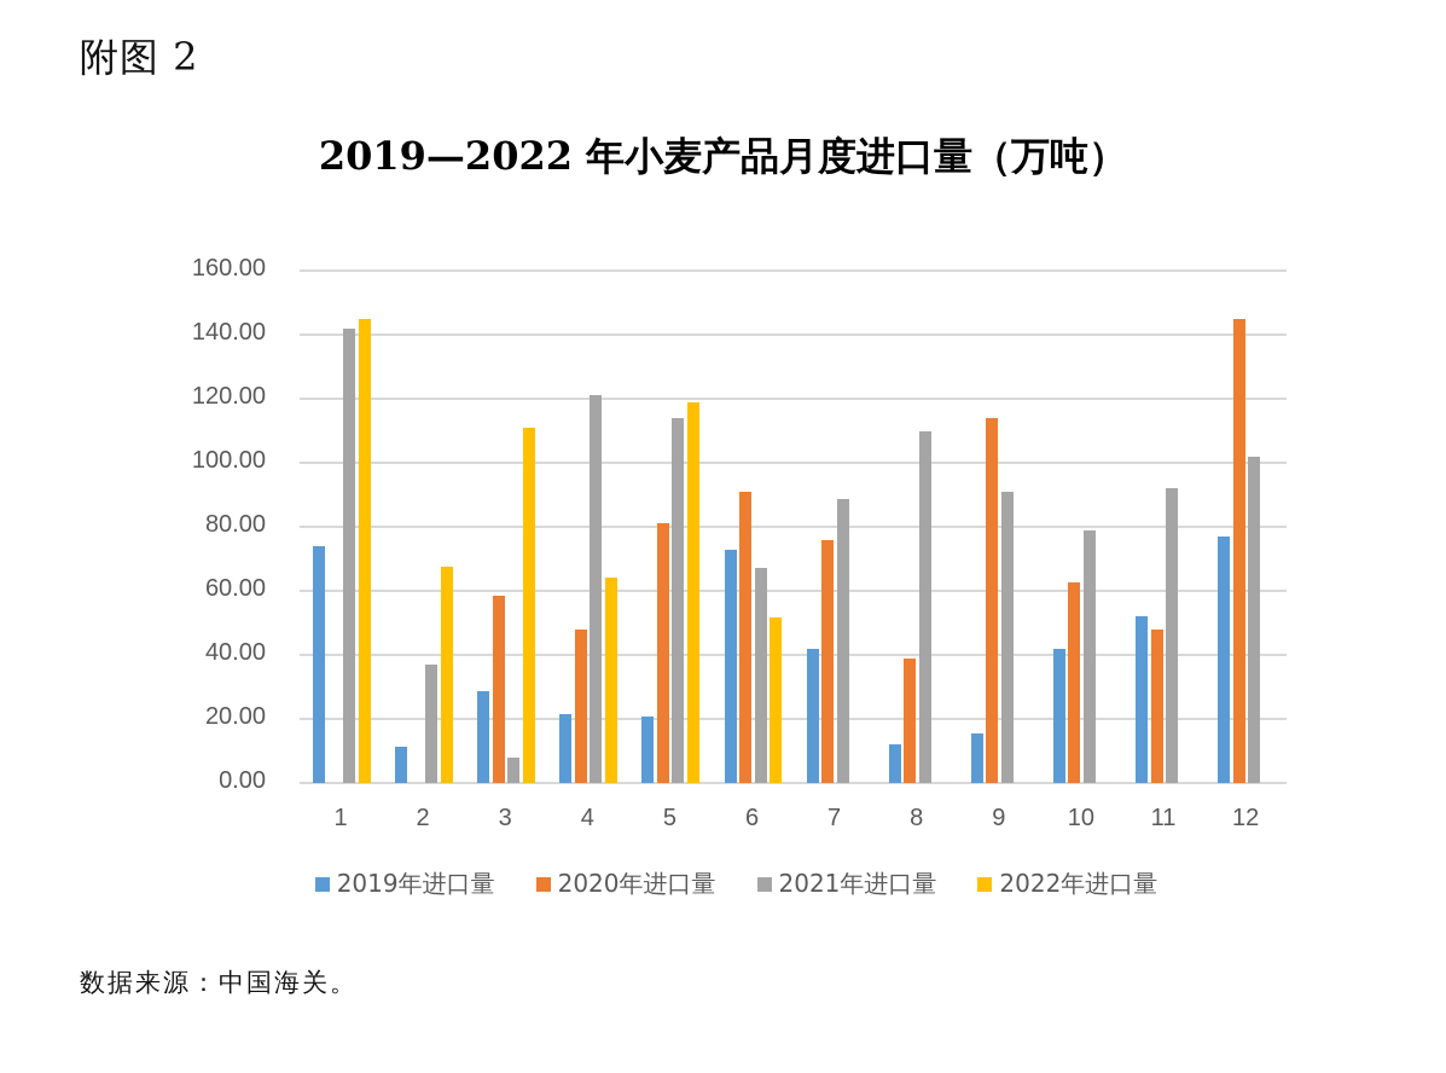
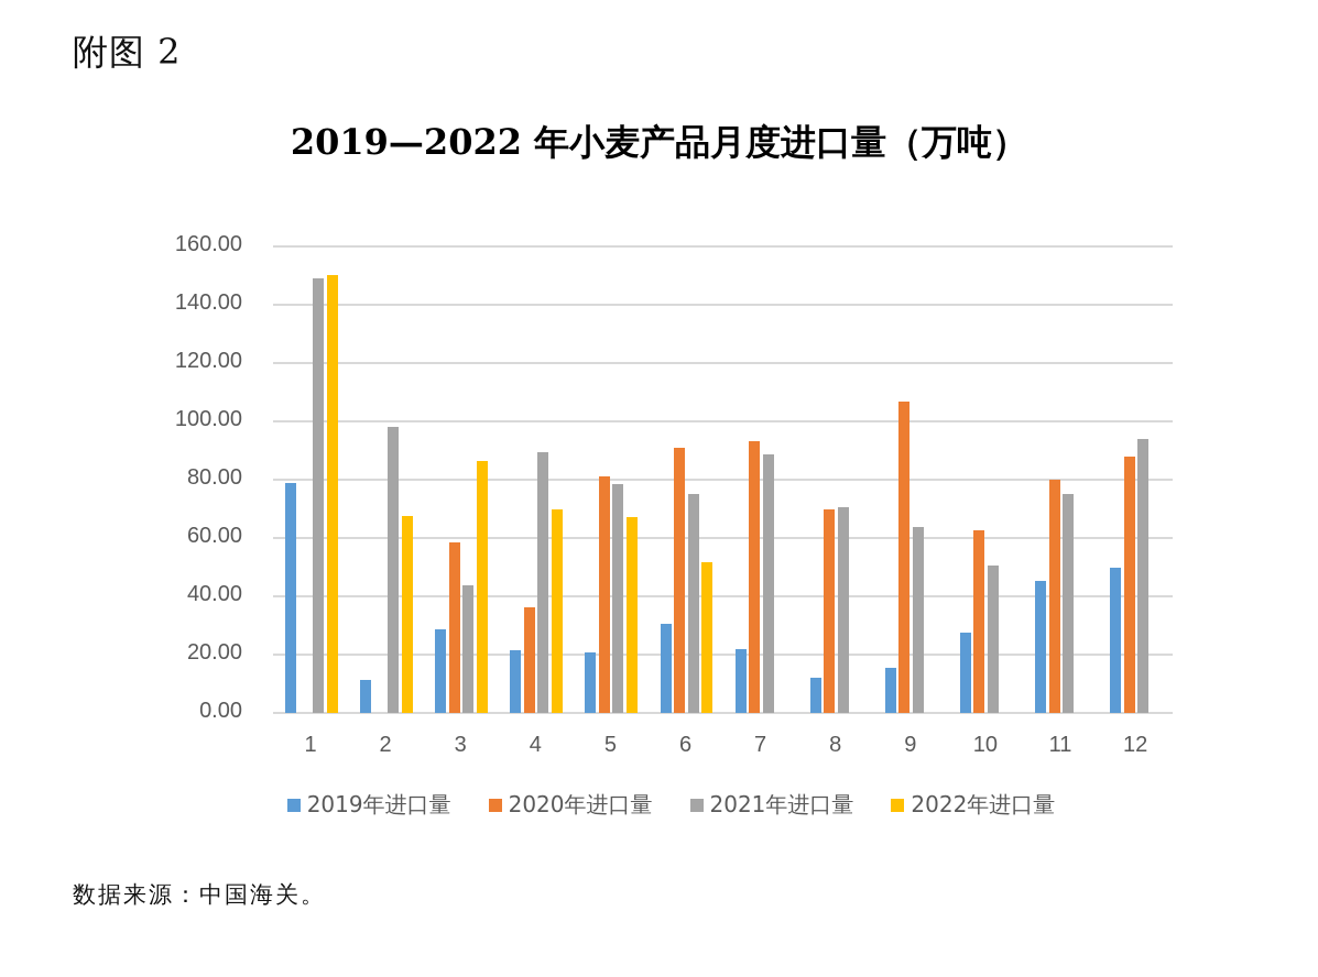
2019年进口量/1: 74 -> 79
2021年进口量/1: 142 -> 149
2022年进口量/1: 145 -> 150
2021年进口量/2: 37 -> 98
2021年进口量/3: 8 -> 44
2022年进口量/3: 111 -> 86
2020年进口量/4: 48 -> 36
2021年进口量/4: 121 -> 89
2022年进口量/4: 64 -> 70
2021年进口量/5: 114 -> 78
2022年进口量/5: 119 -> 67
2019年进口量/6: 73 -> 31
2021年进口量/6: 67 -> 75
2019年进口量/7: 42 -> 22
2020年进口量/7: 76 -> 93
2020年进口量/8: 39 -> 70
2021年进口量/8: 110 -> 71
2020年进口量/9: 114 -> 107
2021年进口量/9: 91 -> 64
2019年进口量/10: 42 -> 28
2021年进口量/10: 79 -> 50
2019年进口量/11: 52 -> 45
2020年进口量/11: 48 -> 80
2021年进口量/11: 92 -> 75
2019年进口量/12: 77 -> 50
2020年进口量/12: 145 -> 88
2021年进口量/12: 102 -> 94
